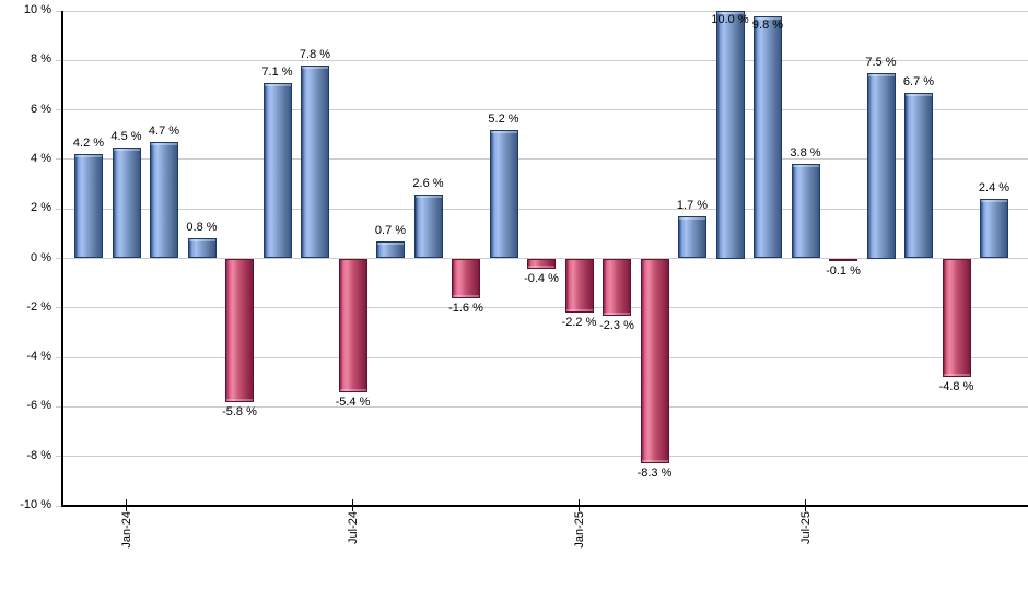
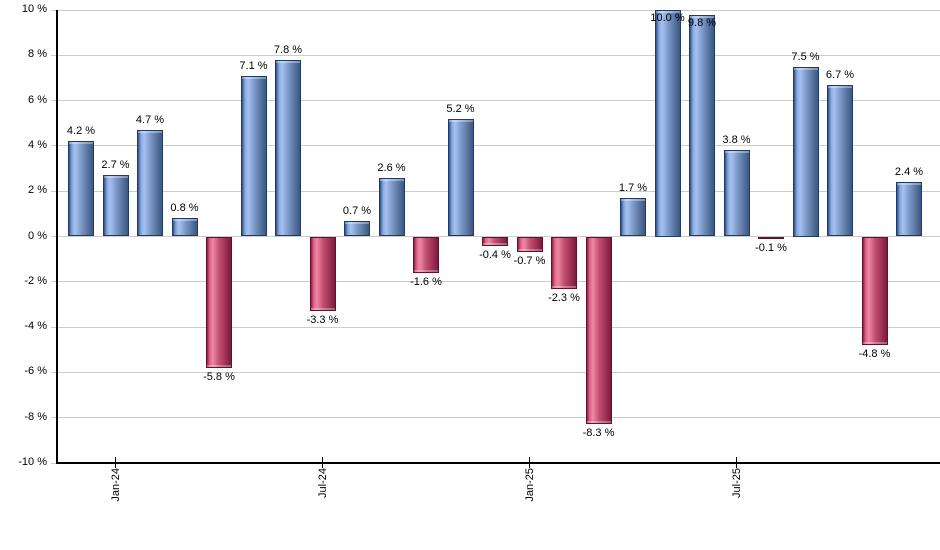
Jan-24: 4.5 -> 2.7
Jul-24: -5.4 -> -3.3
Jan-25: -2.2 -> -0.7
